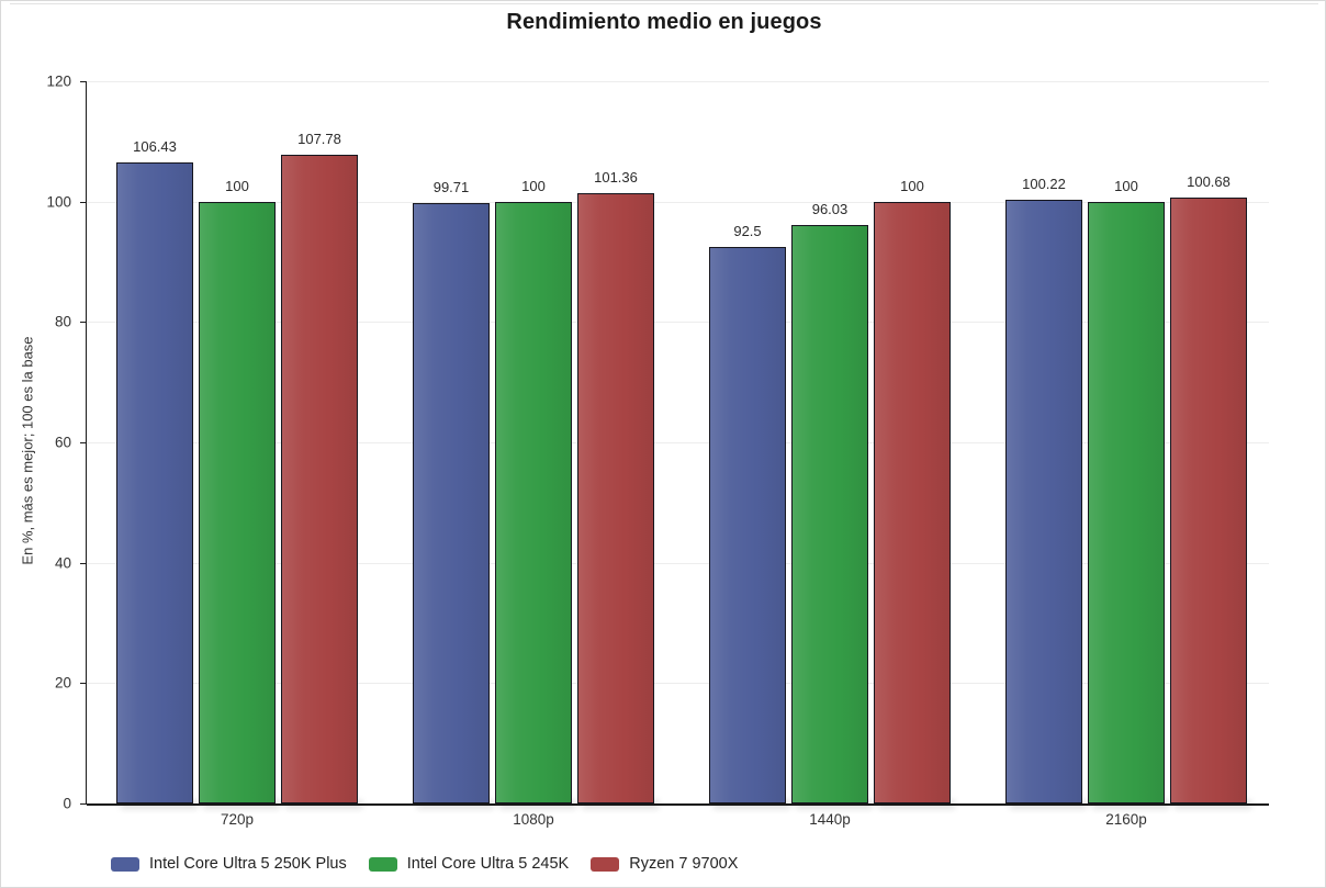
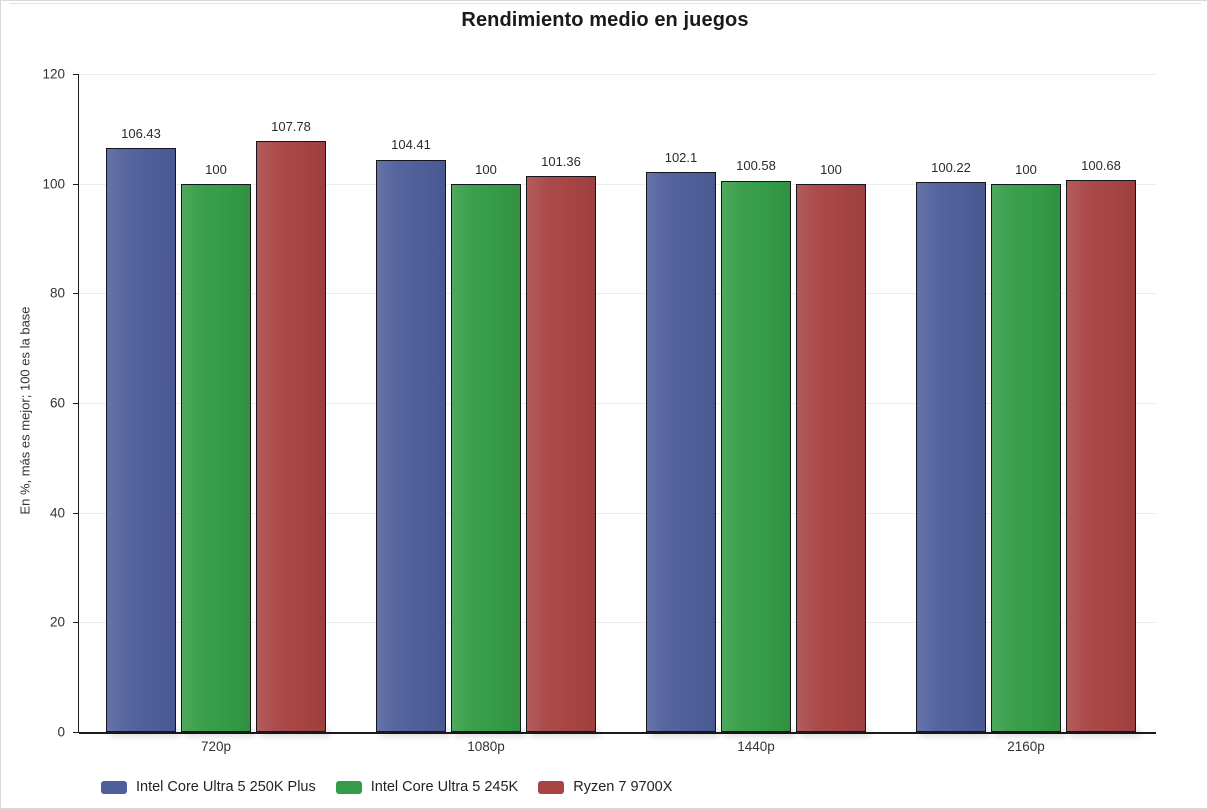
Intel Core Ultra 5 250K Plus/1080p: 99.71 -> 104.41
Intel Core Ultra 5 250K Plus/1440p: 92.5 -> 102.1
Intel Core Ultra 5 245K/1440p: 96.03 -> 100.58
